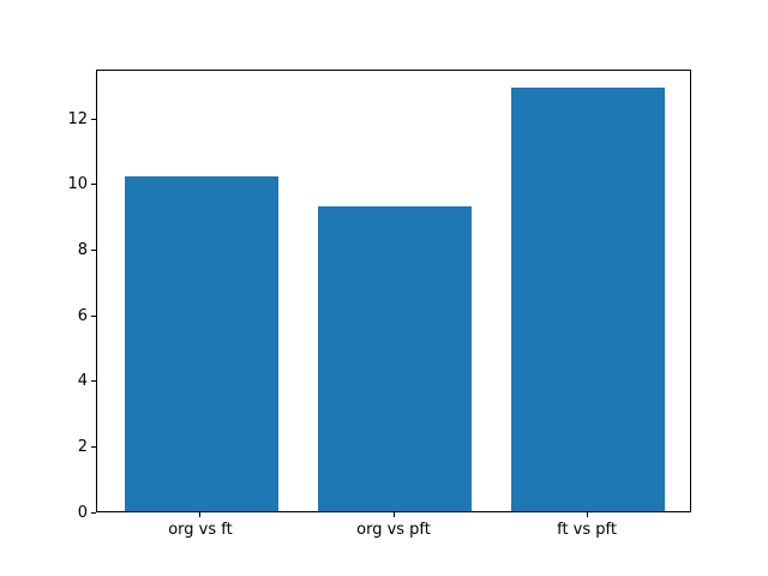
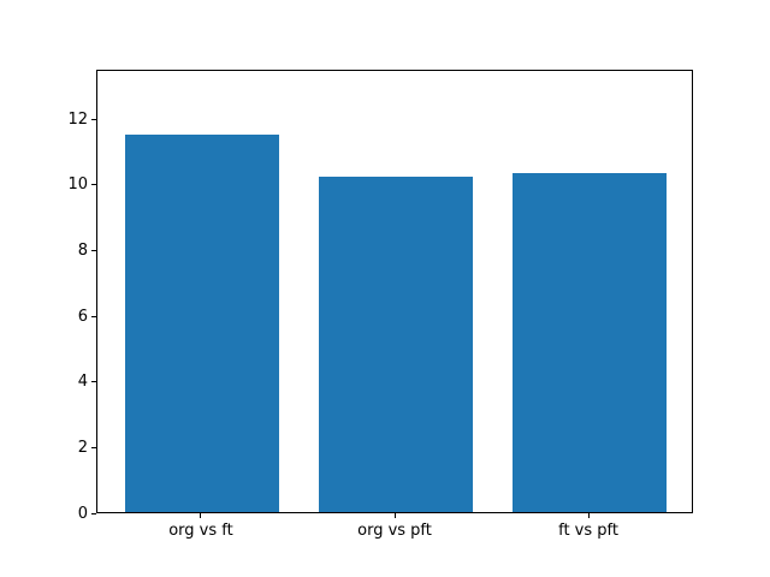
org vs ft: 10.2 -> 11.5
org vs pft: 9.3 -> 10.2
ft vs pft: 12.9 -> 10.3
